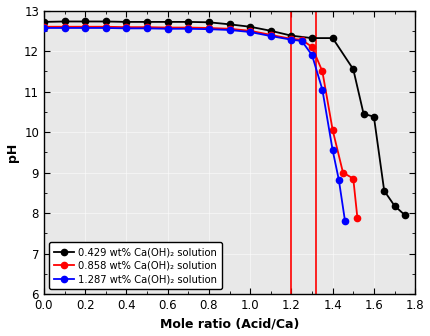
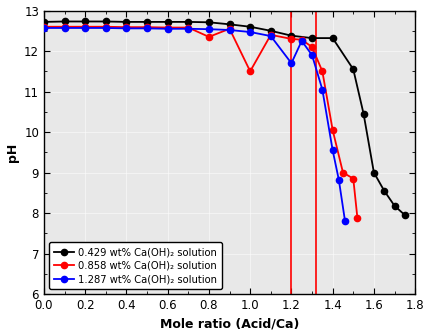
0.858 wt% Ca(OH)₂ solution/0.8: 12.57 -> 12.35
0.858 wt% Ca(OH)₂ solution/1.0: 12.50 -> 11.50
1.287 wt% Ca(OH)₂ solution/1.2: 12.28 -> 11.70
0.429 wt% Ca(OH)₂ solution/1.6: 10.38 -> 9.00
